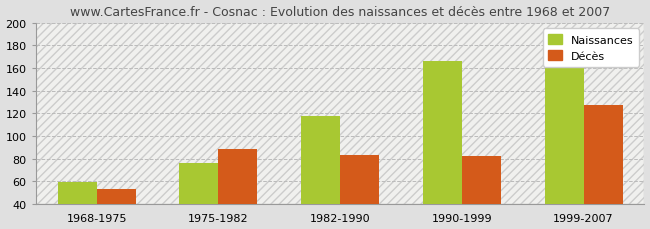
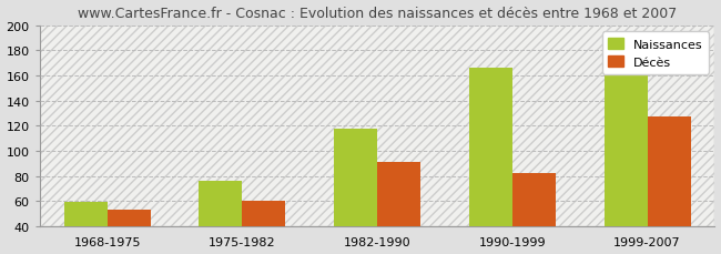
Décès/1975-1982: 88 -> 60
Décès/1982-1990: 83 -> 91
